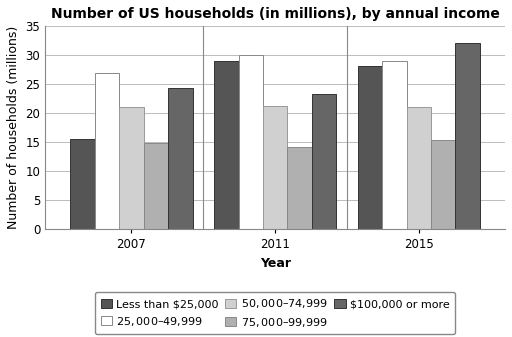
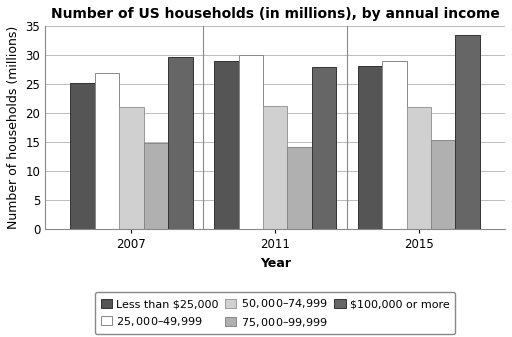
Less than $25,000/2007: 15.6 -> 25.3
$100,000 or more/2007: 24.4 -> 29.7
$100,000 or more/2011: 23.4 -> 28.0
$100,000 or more/2015: 32.2 -> 33.5
